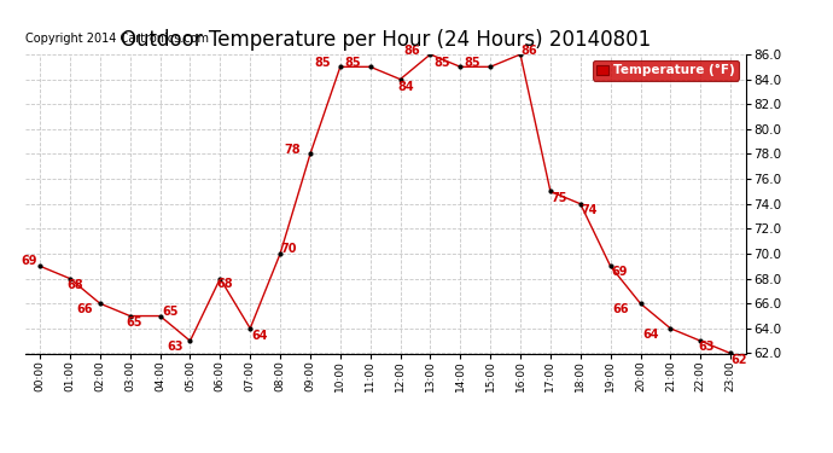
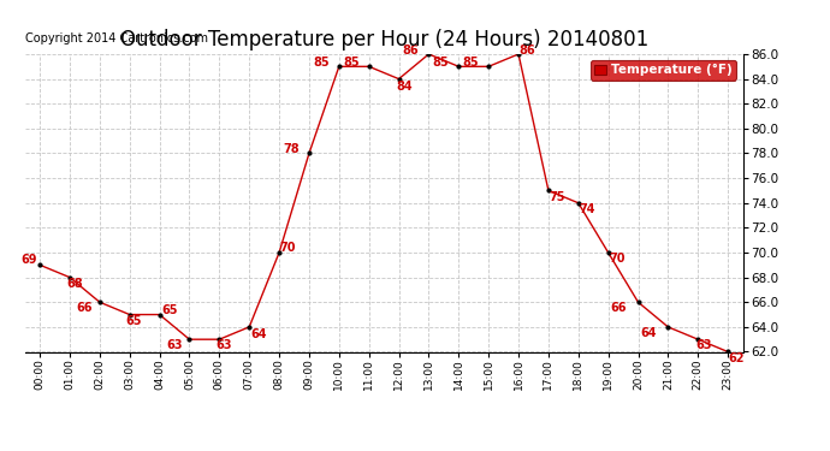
06:00: 68 -> 63
19:00: 69 -> 70
